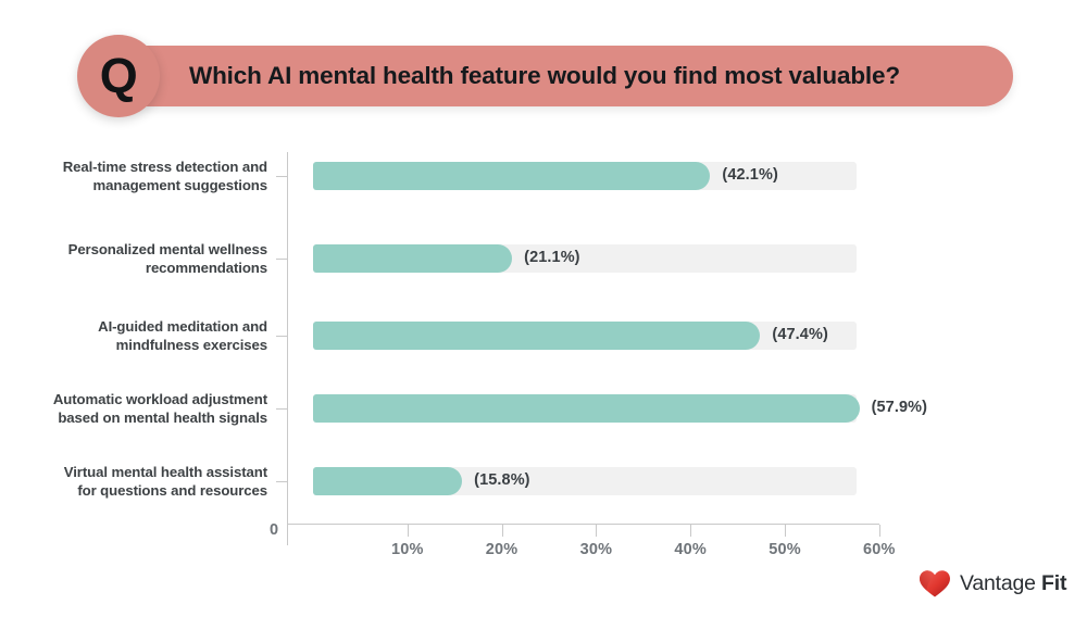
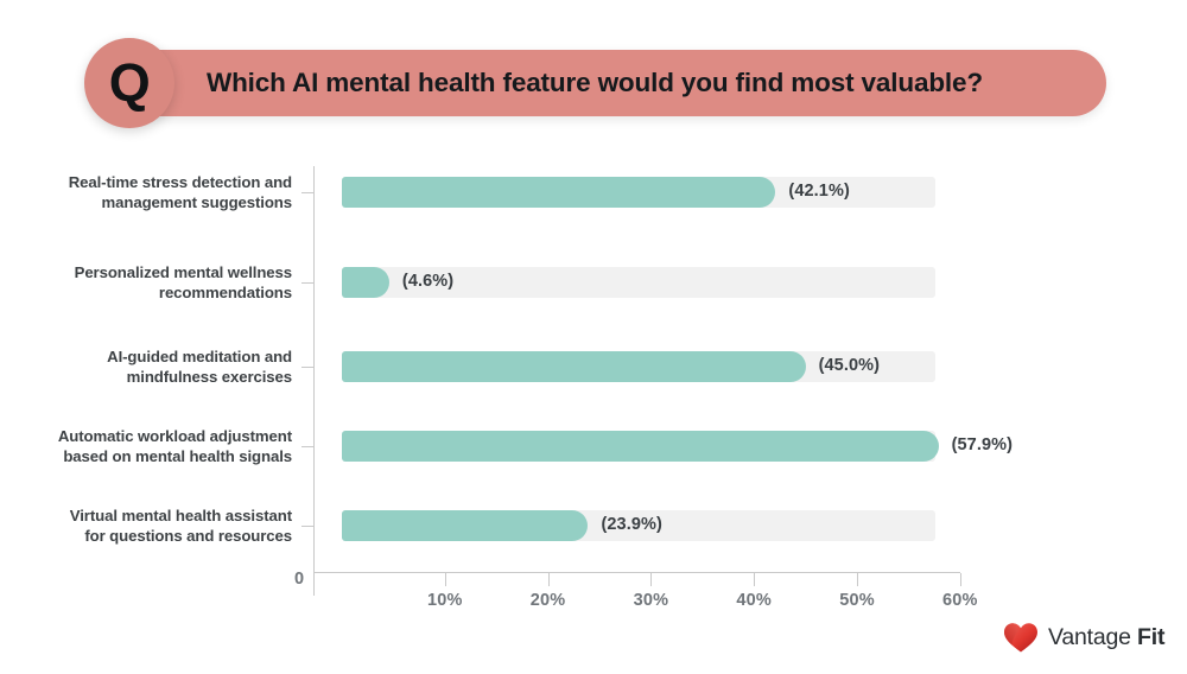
Personalized mental wellness recommendations: 21.1% -> 4.6%
AI-guided meditation and mindfulness exercises: 47.4% -> 45.0%
Virtual mental health assistant for questions and resources: 15.8% -> 23.9%
